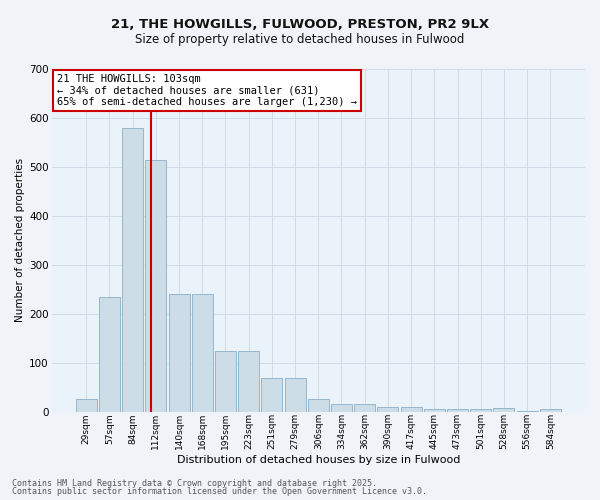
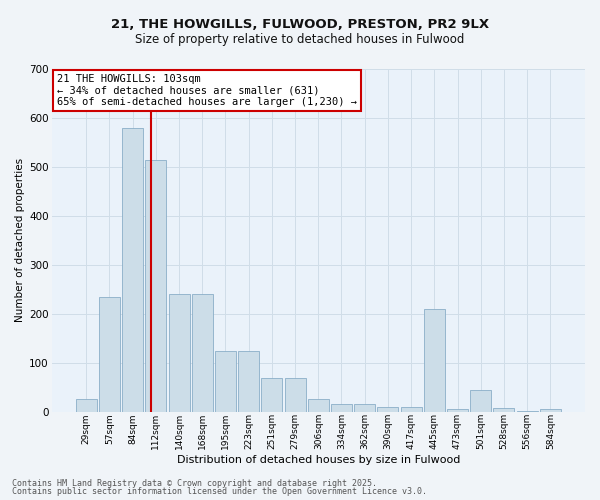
445sqm: 5 -> 210
501sqm: 5 -> 45
